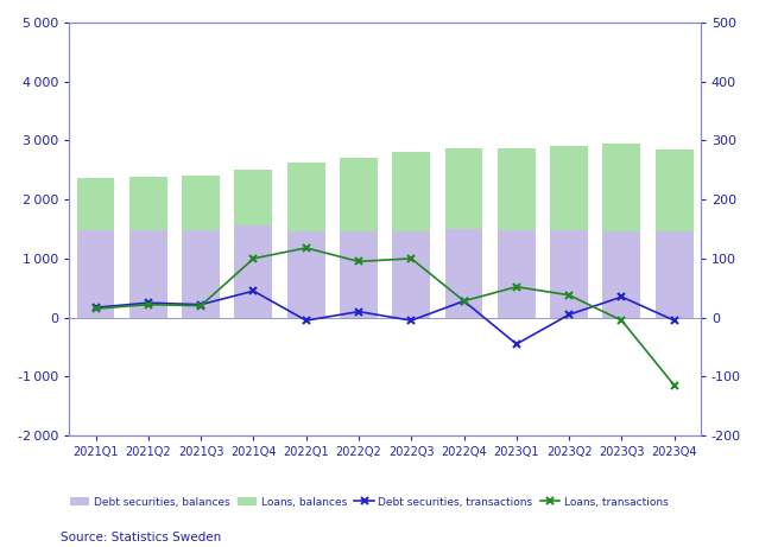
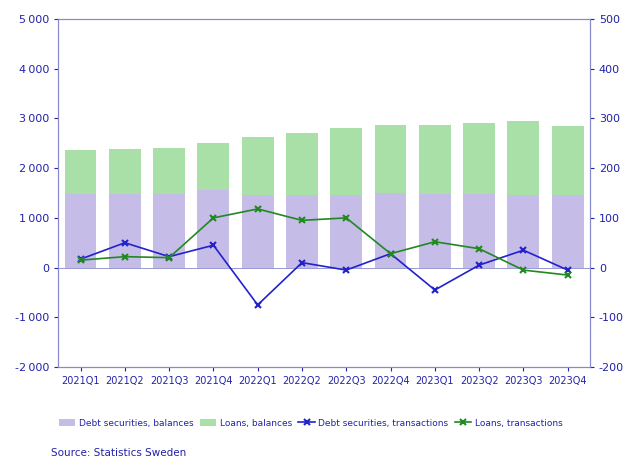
Debt securities, transactions/2021Q2: 25 -> 50
Debt securities, transactions/2022Q1: -5 -> -75
Loans, transactions/2023Q4: -115 -> -15
